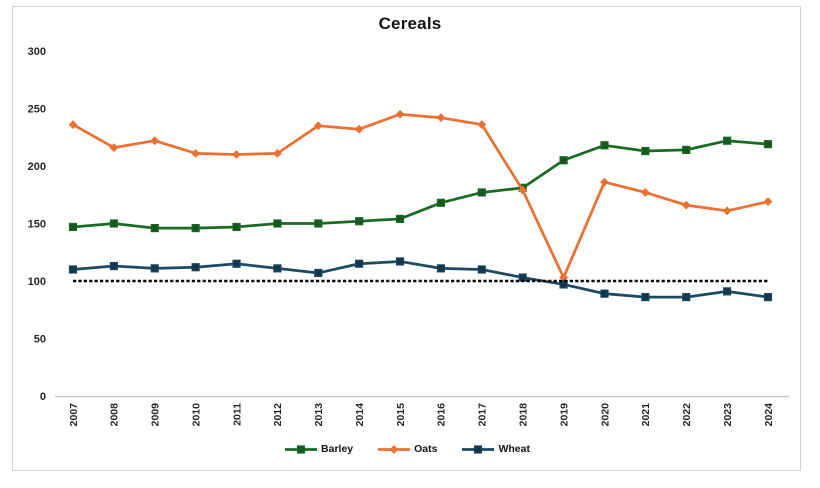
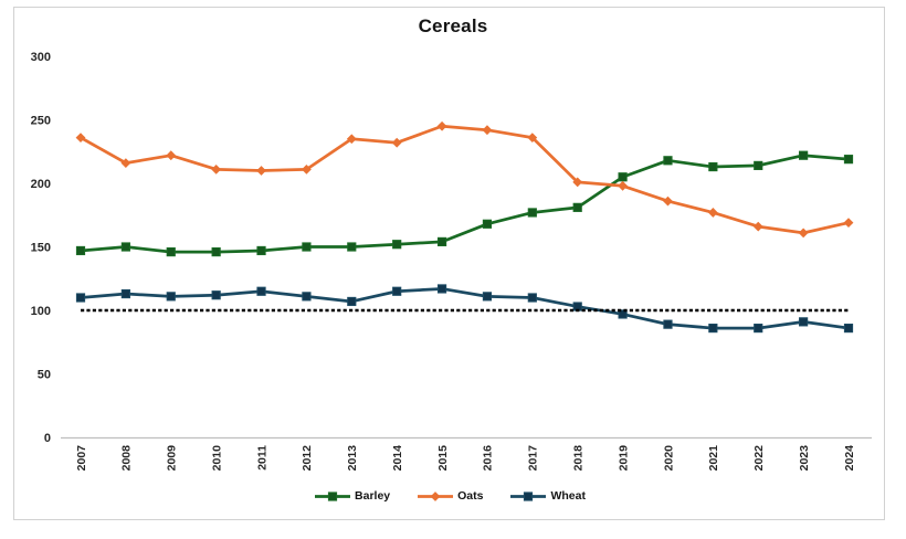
Oats/2018: 179 -> 201
Oats/2019: 103 -> 198
